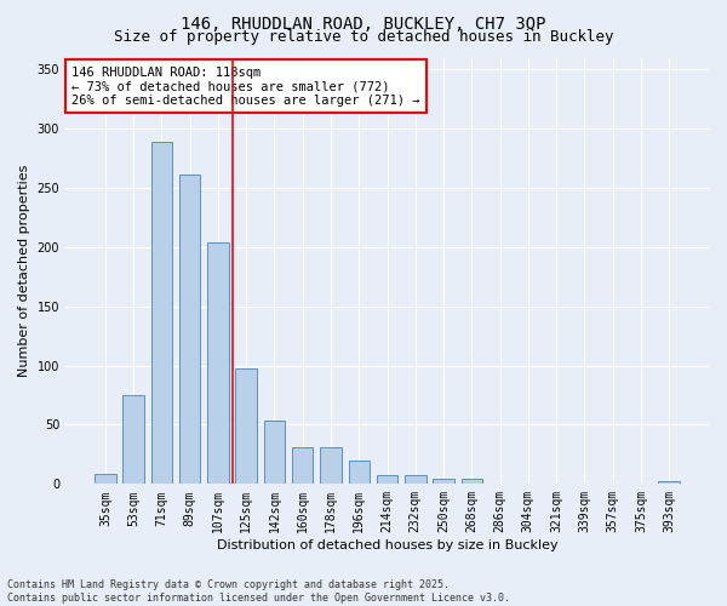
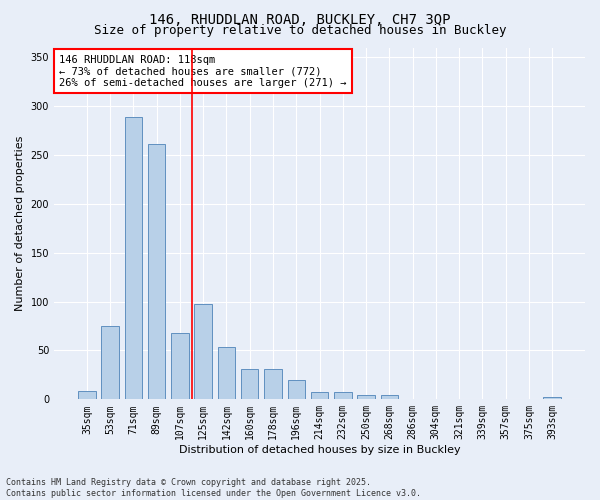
107sqm: 204 -> 68
